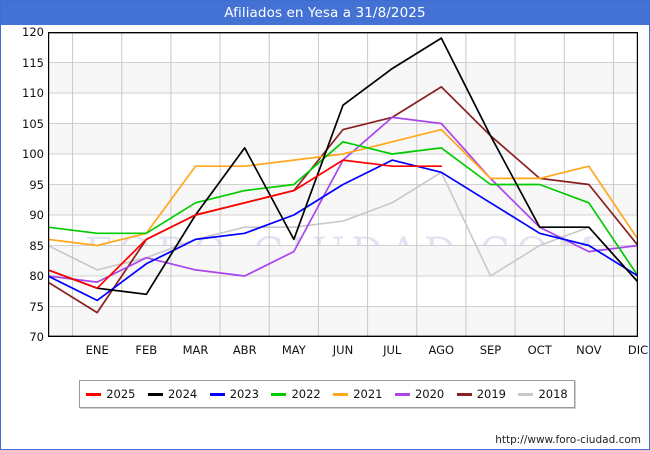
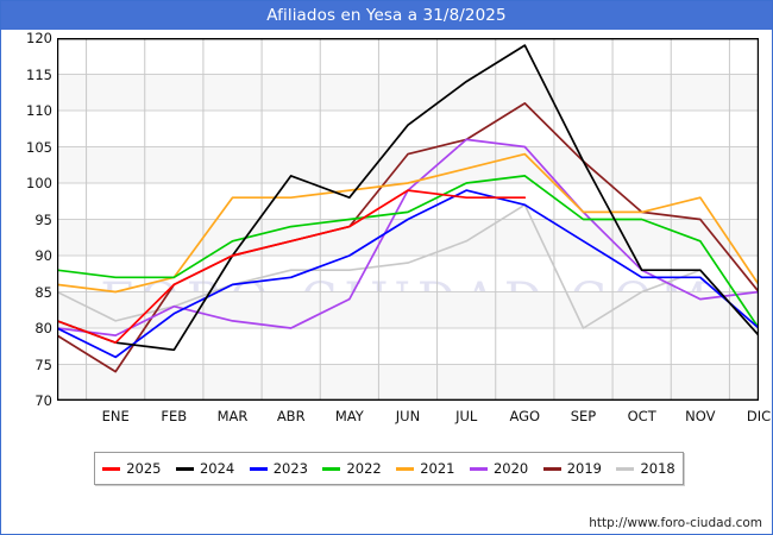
2024/MAY: 86 -> 98
2022/JUN: 102 -> 96
2023/NOV: 85 -> 87
